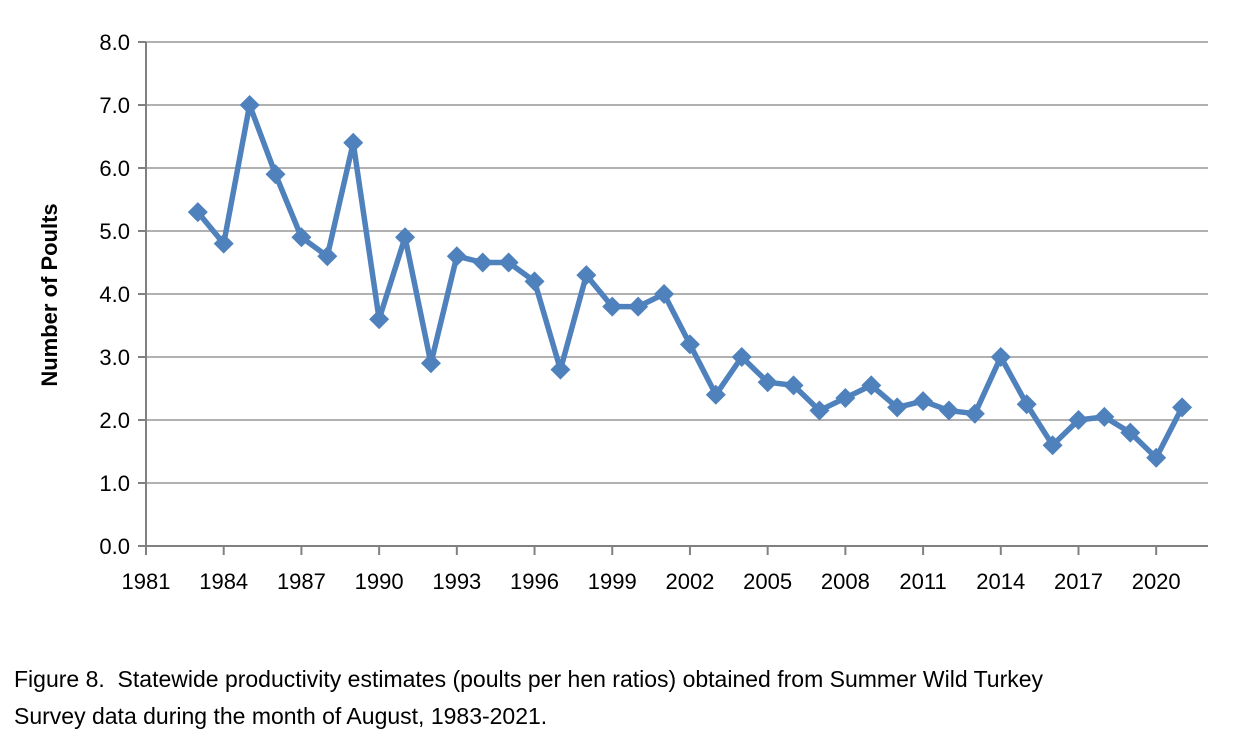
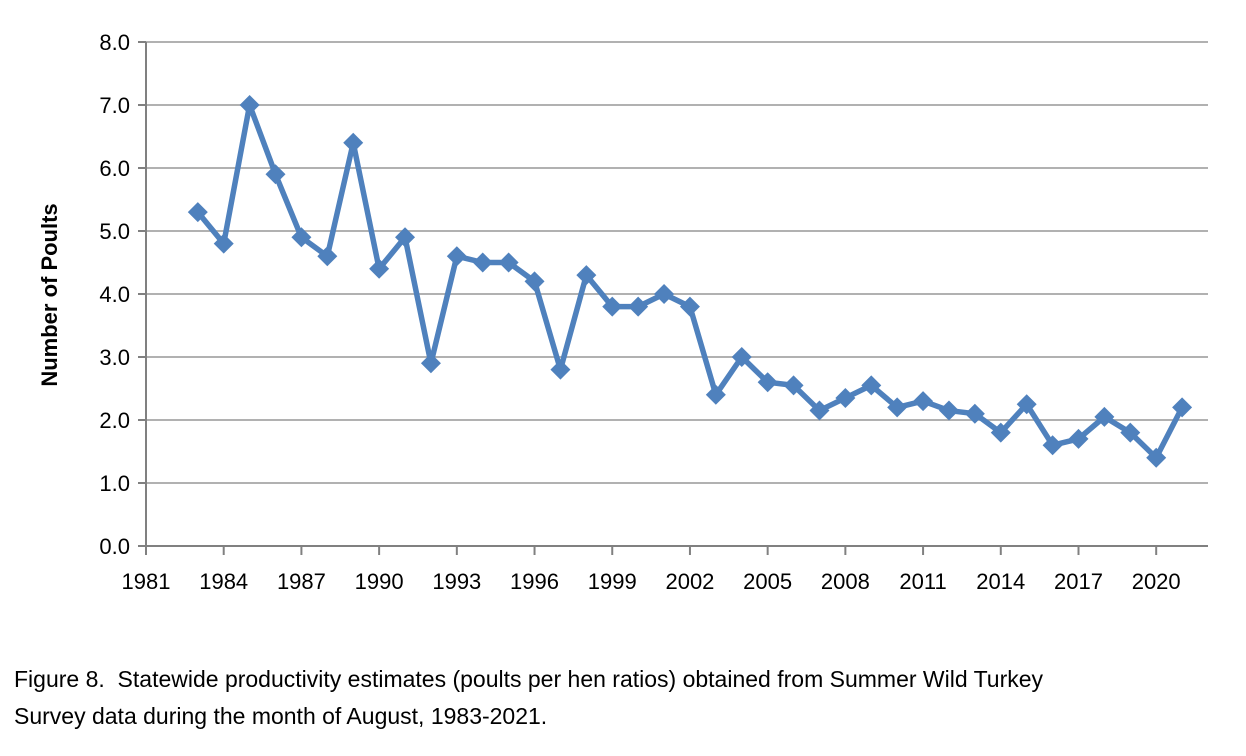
1990: 3.6 -> 4.4
2002: 3.2 -> 3.8
2014: 3.0 -> 1.8
2017: 2.0 -> 1.7
